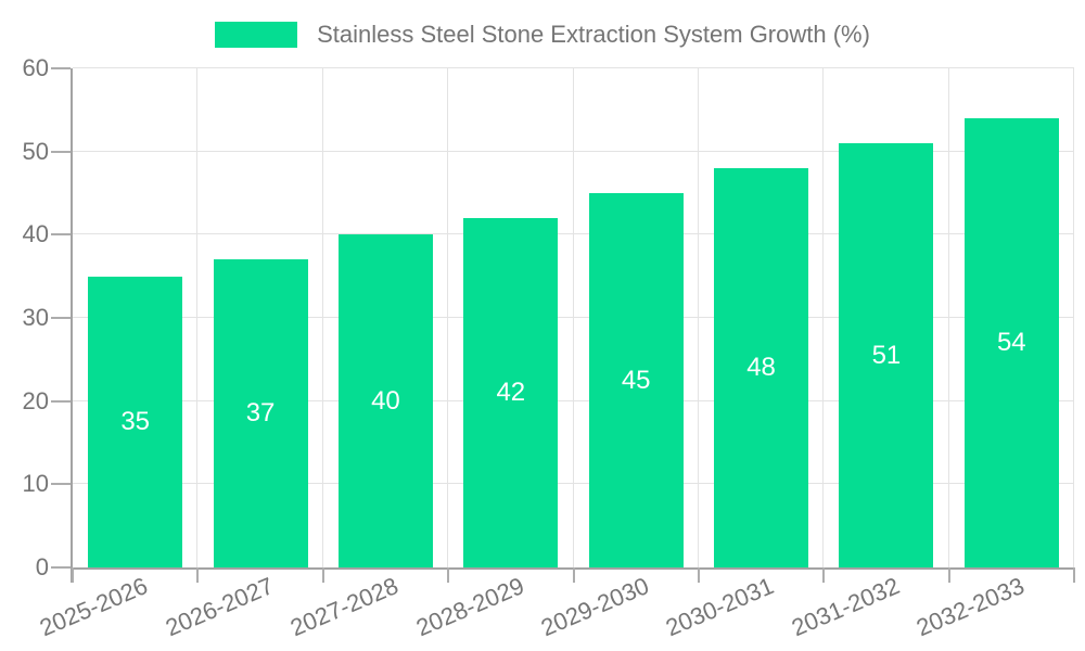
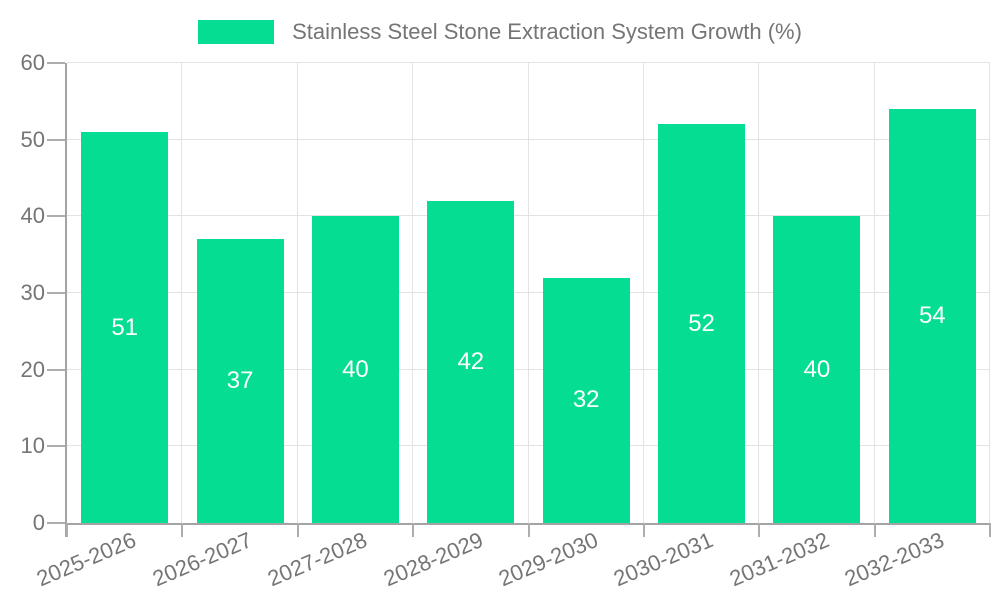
2025-2026: 35 -> 51
2029-2030: 45 -> 32
2030-2031: 48 -> 52
2031-2032: 51 -> 40
